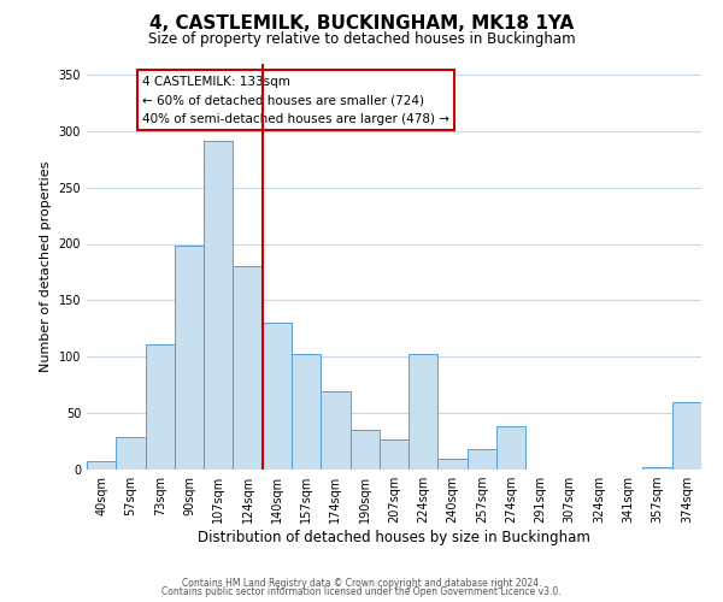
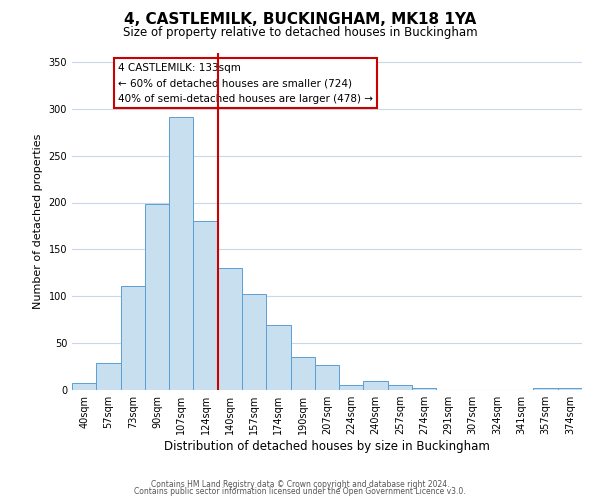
224sqm: 102 -> 5
257sqm: 18 -> 5
274sqm: 38 -> 2
374sqm: 60 -> 2
